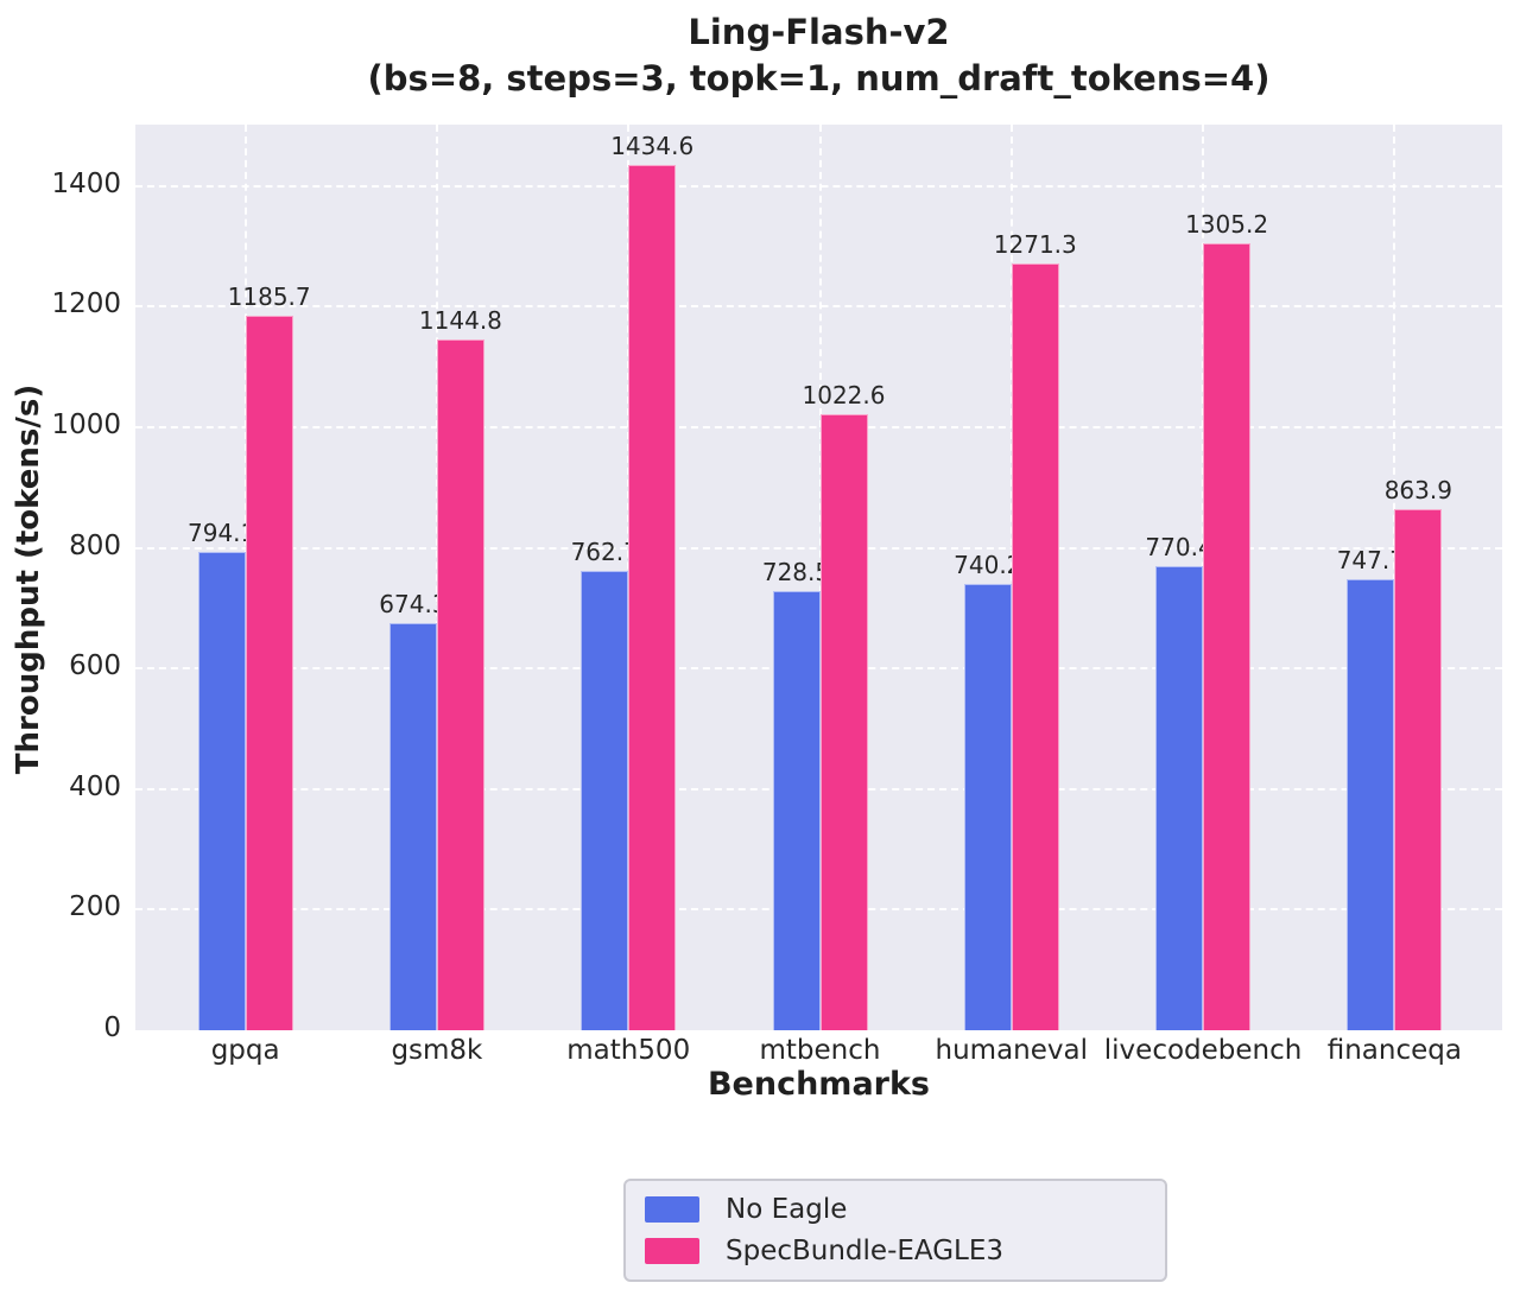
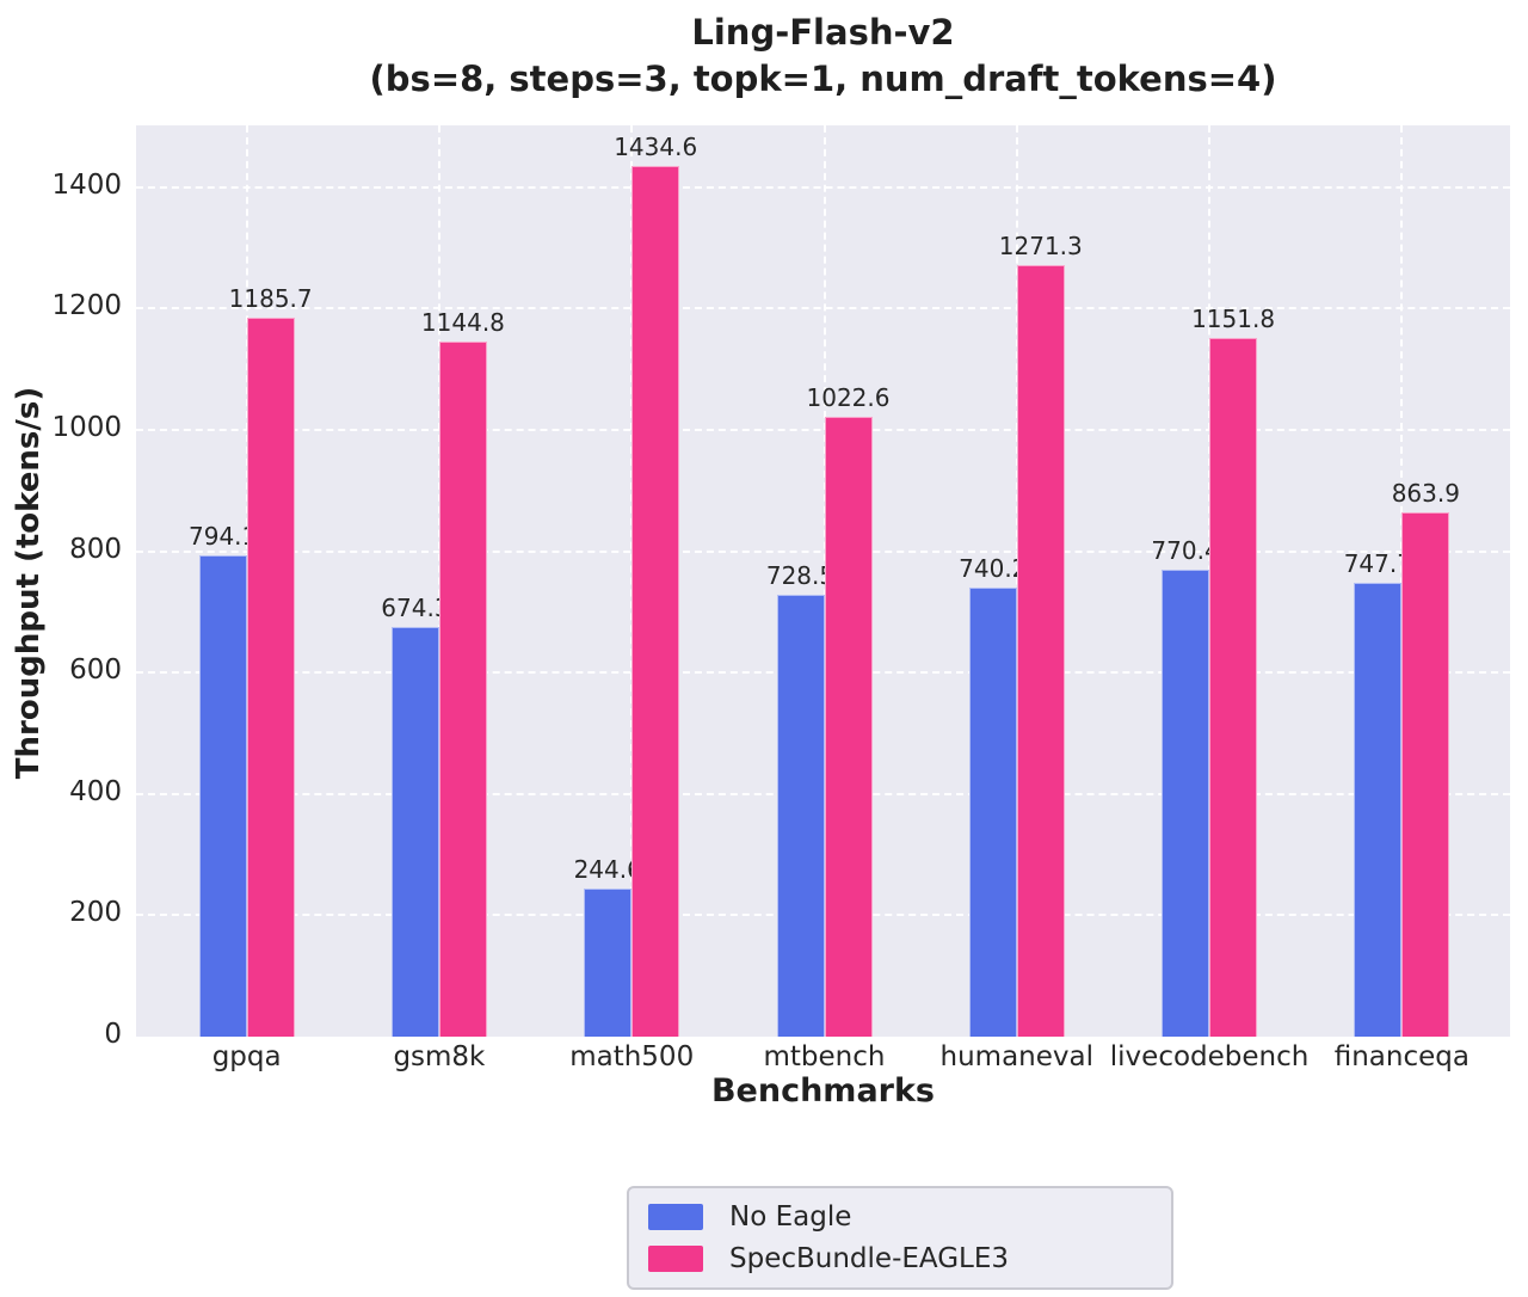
No Eagle/math500: 762.7 -> 244.6
SpecBundle-EAGLE3/livecodebench: 1305.2 -> 1151.8
